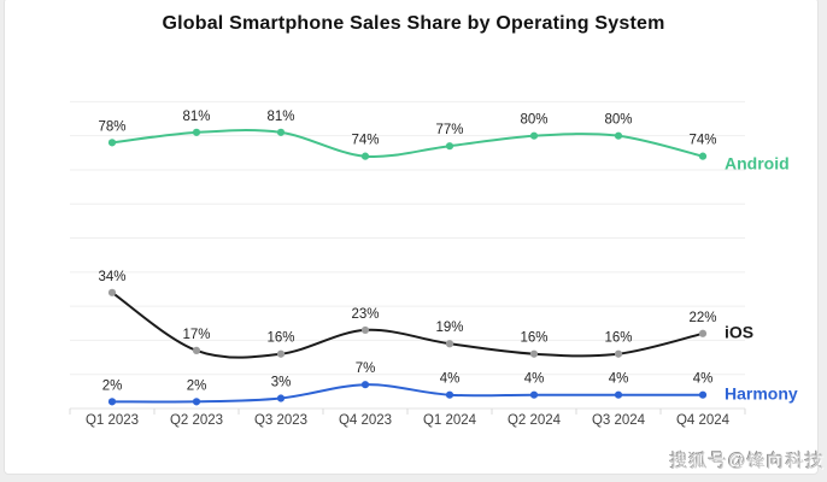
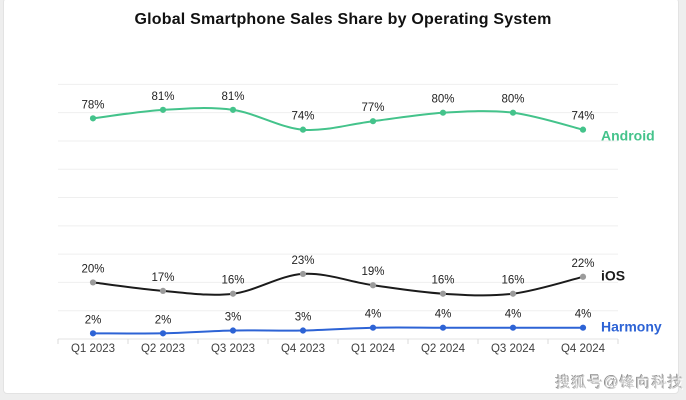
iOS/Q1 2023: 34% -> 20%
Harmony/Q4 2023: 7% -> 3%
